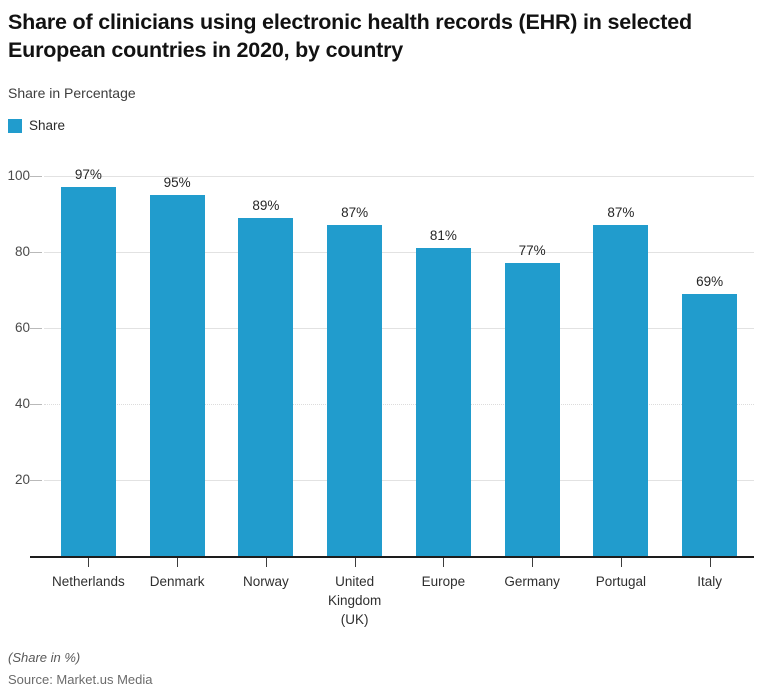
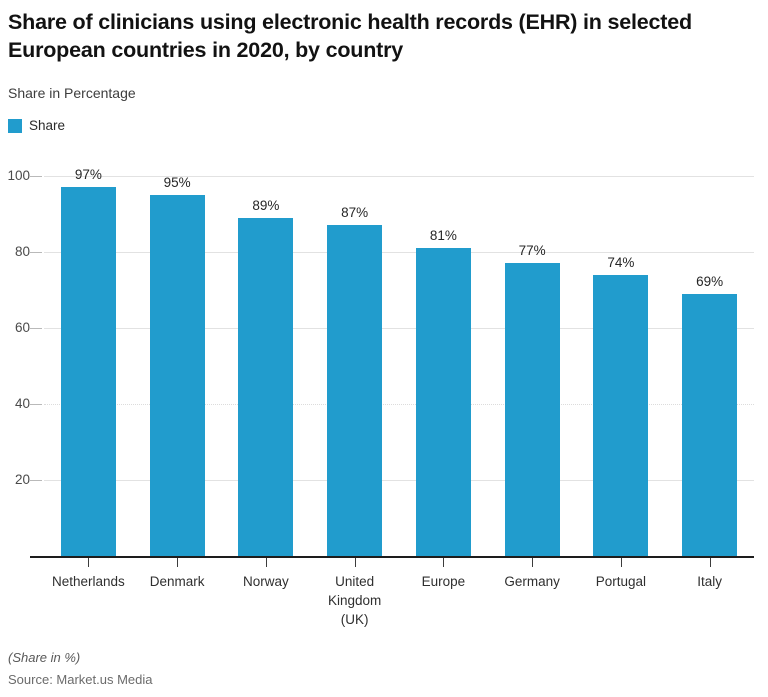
Portugal: 87% -> 74%
